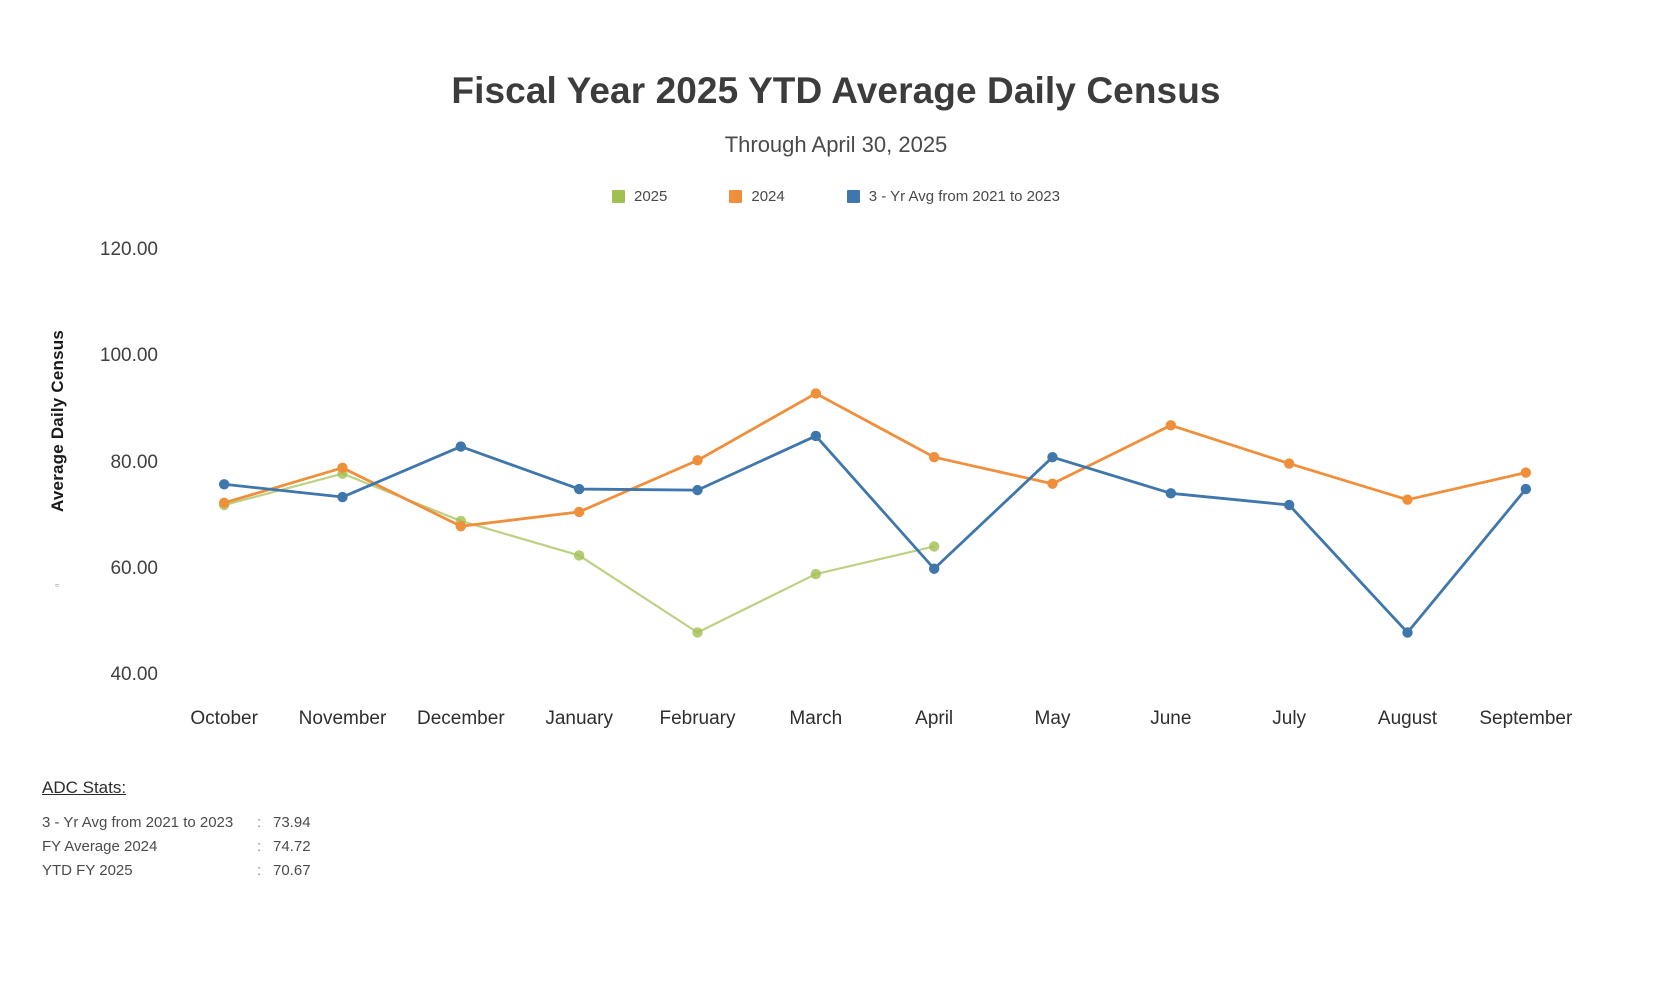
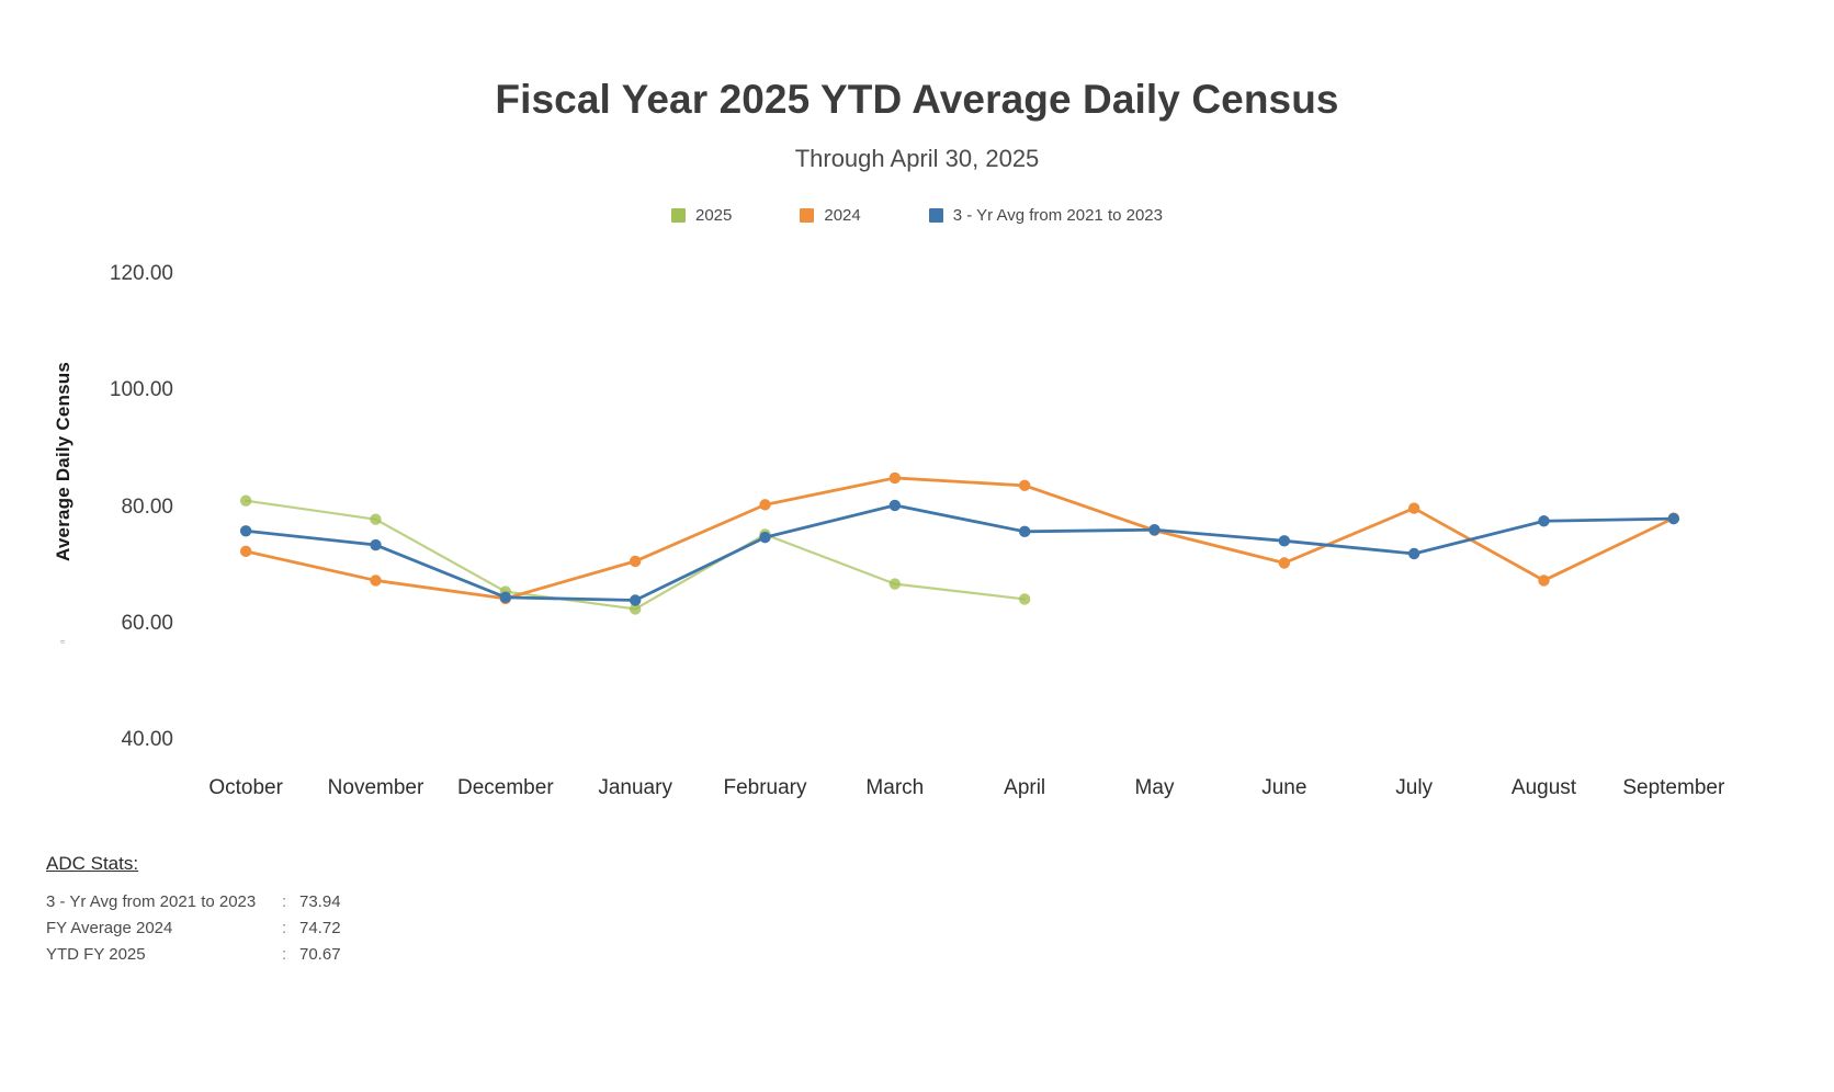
2025/October: 72 -> 81
2024/November: 79 -> 67
2025/December: 69 -> 66
2024/December: 68 -> 64
3 - Yr Avg from 2021 to 2023/December: 83 -> 64
3 - Yr Avg from 2021 to 2023/January: 75 -> 64
2025/February: 48 -> 75
2025/March: 59 -> 67
2024/March: 93 -> 85
3 - Yr Avg from 2021 to 2023/March: 85 -> 80
2024/April: 81 -> 84
3 - Yr Avg from 2021 to 2023/April: 60 -> 76
3 - Yr Avg from 2021 to 2023/May: 81 -> 76
2024/June: 87 -> 70
2024/August: 73 -> 67
3 - Yr Avg from 2021 to 2023/August: 48 -> 78
3 - Yr Avg from 2021 to 2023/September: 75 -> 78
